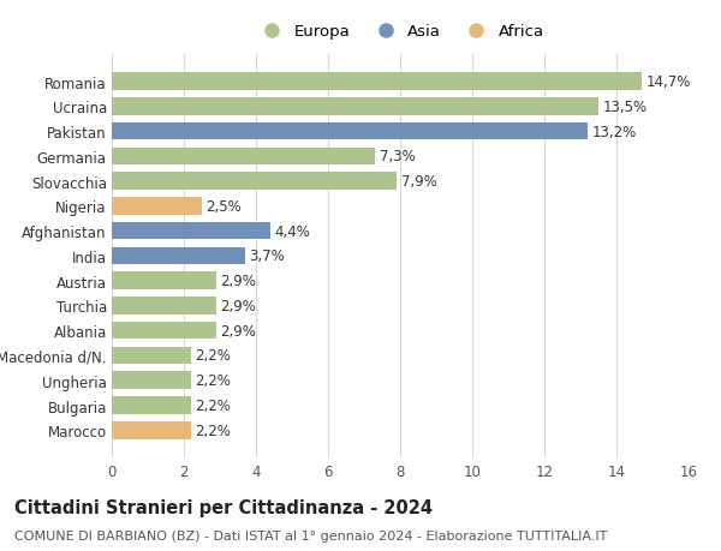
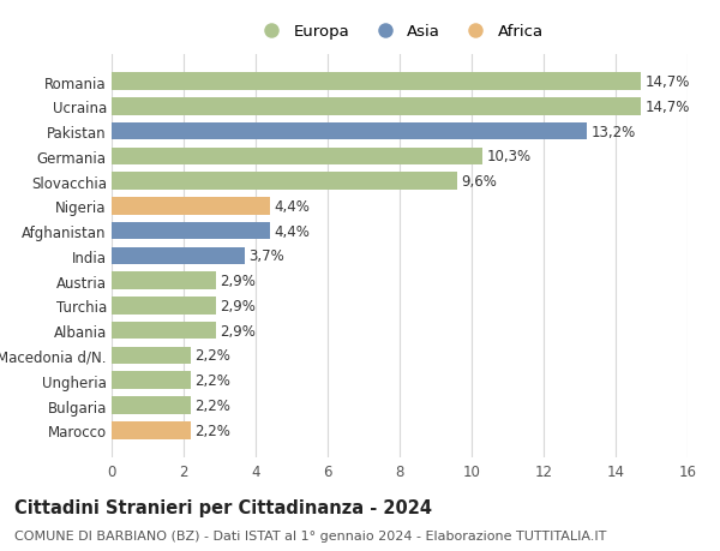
Ucraina: 13,5% -> 14,7%
Germania: 7,3% -> 10,3%
Slovacchia: 7,9% -> 9,6%
Nigeria: 2,5% -> 4,4%
